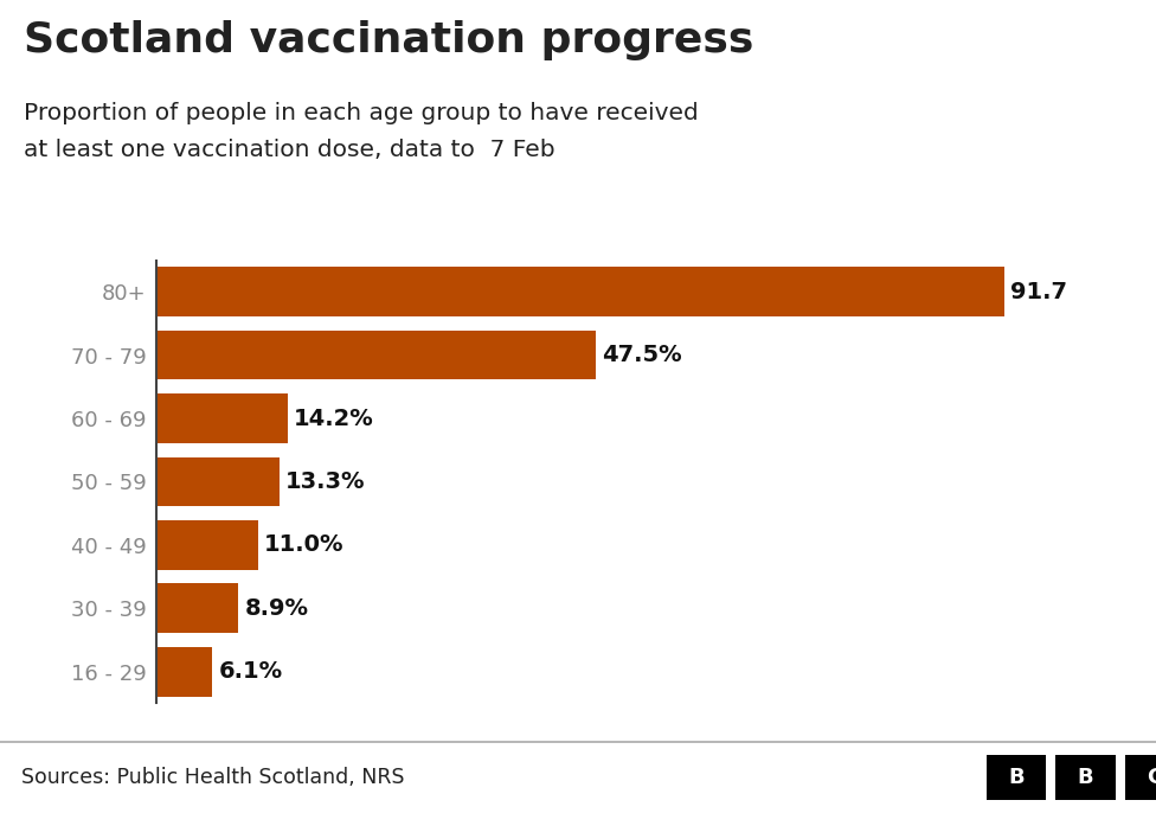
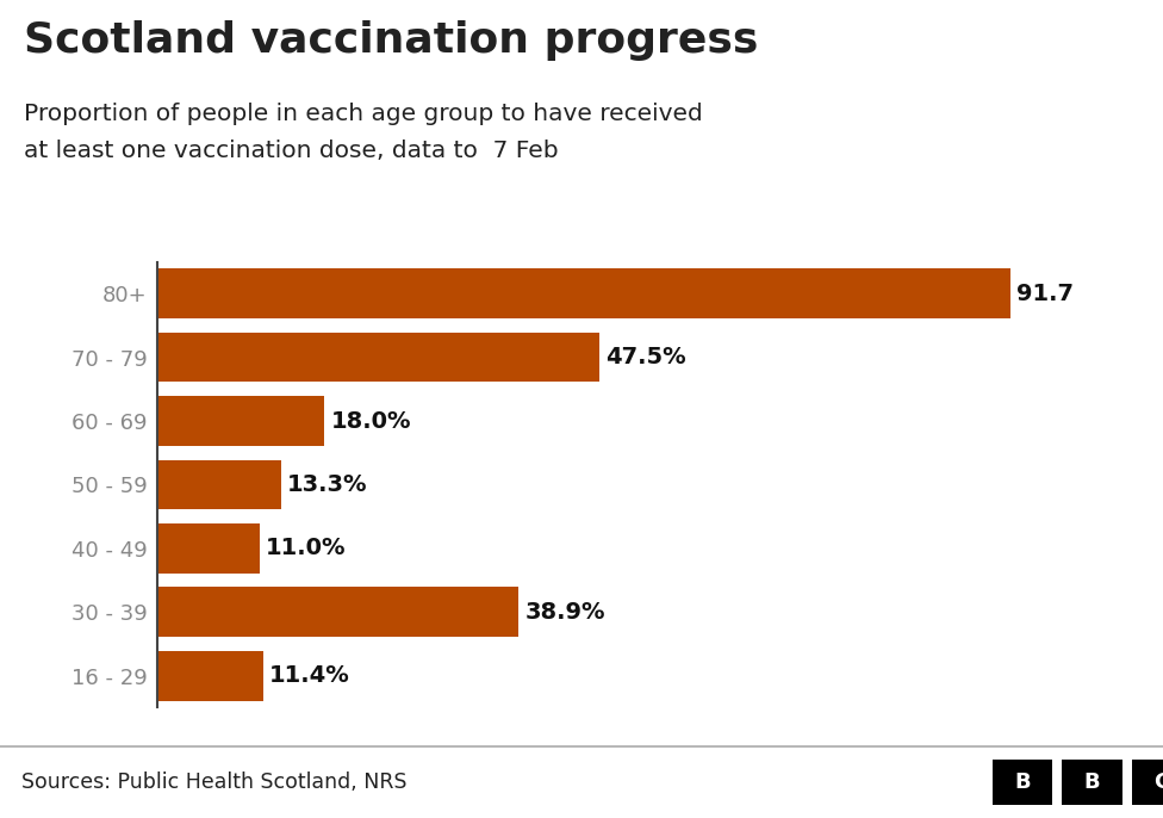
60 - 69: 14.2% -> 18.0%
30 - 39: 8.9% -> 38.9%
16 - 29: 6.1% -> 11.4%
